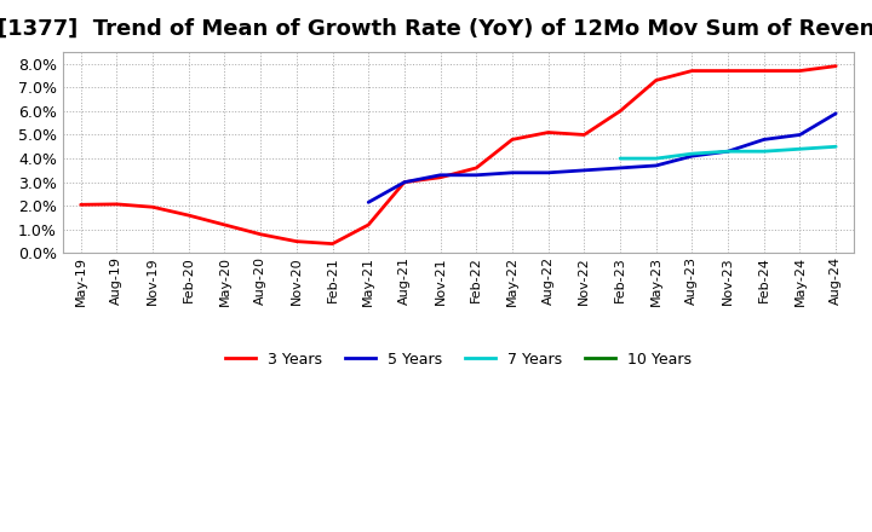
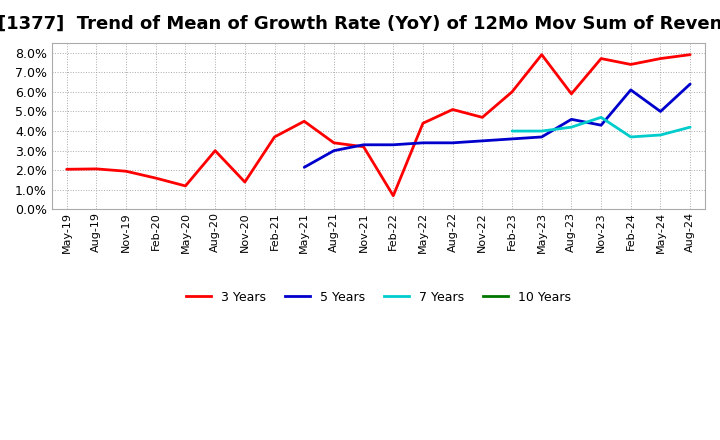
3 Years/Aug-20: 0.8% -> 3.0%
3 Years/Nov-20: 0.5% -> 1.4%
3 Years/Feb-21: 0.4% -> 3.7%
3 Years/May-21: 1.2% -> 4.5%
3 Years/Aug-21: 3.0% -> 3.4%
3 Years/Feb-22: 3.6% -> 0.7%
3 Years/May-22: 4.8% -> 4.4%
3 Years/Nov-22: 5.0% -> 4.7%
3 Years/May-23: 7.3% -> 7.9%
3 Years/Aug-23: 7.7% -> 5.9%
5 Years/Aug-23: 4.1% -> 4.6%
7 Years/Nov-23: 4.3% -> 4.7%
3 Years/Feb-24: 7.7% -> 7.4%
5 Years/Feb-24: 4.8% -> 6.1%
7 Years/Feb-24: 4.3% -> 3.7%
7 Years/May-24: 4.4% -> 3.8%
5 Years/Aug-24: 5.9% -> 6.4%
7 Years/Aug-24: 4.5% -> 4.2%
